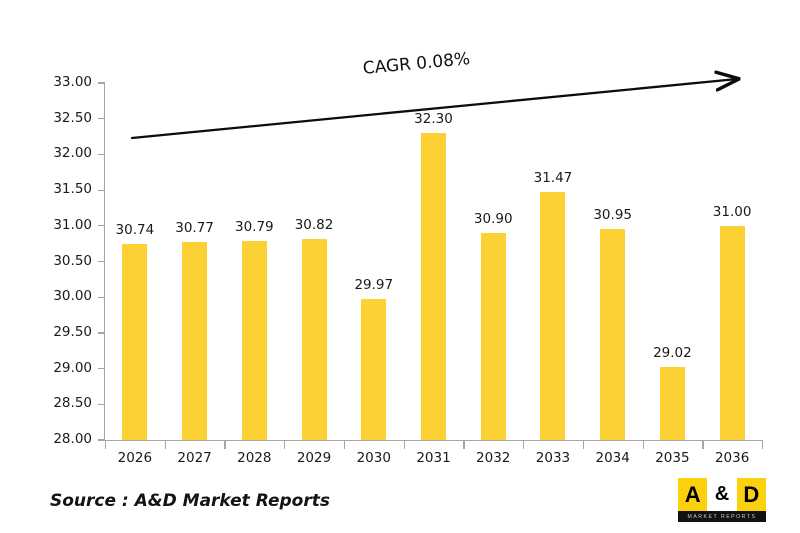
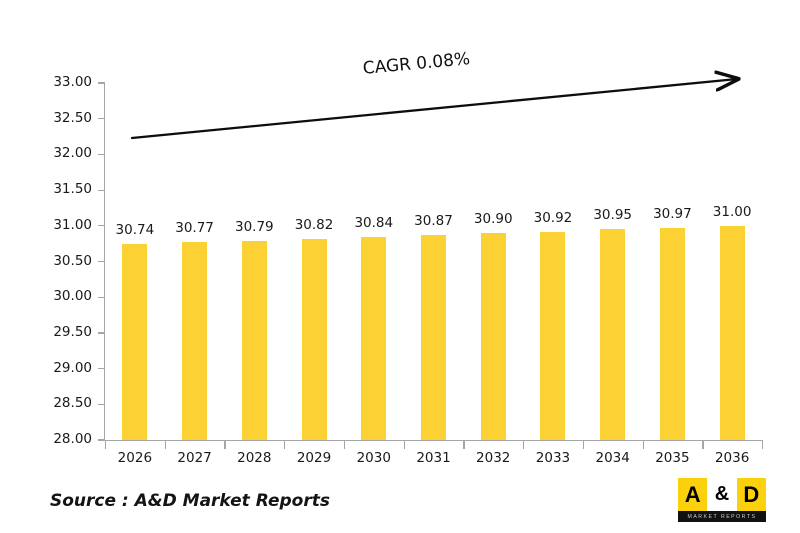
2030: 29.97 -> 30.84
2031: 32.30 -> 30.87
2033: 31.47 -> 30.92
2035: 29.02 -> 30.97
